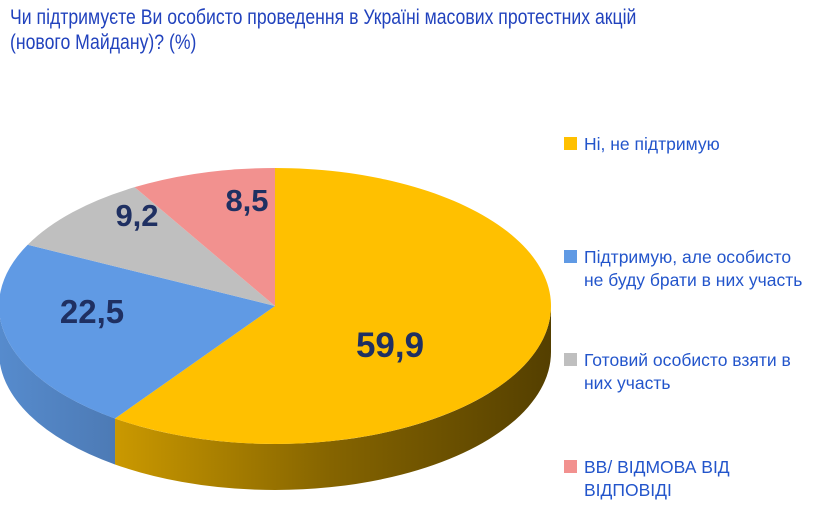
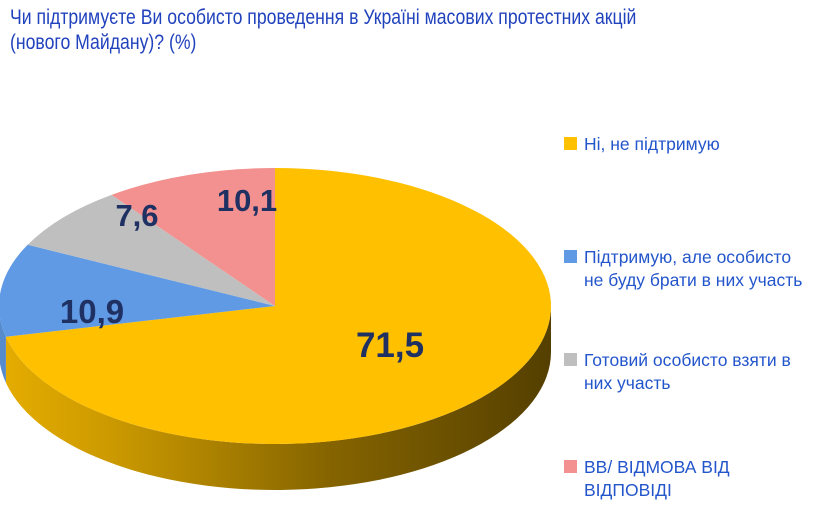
Ні, не підтримую: 59,9 -> 71,5
Підтримую, але особисто не буду брати в них участь: 22,5 -> 10,9
Готовий особисто взяти в них участь: 9,2 -> 7,6
ВВ/ ВІДМОВА ВІД ВІДПОВІДІ: 8,5 -> 10,1
